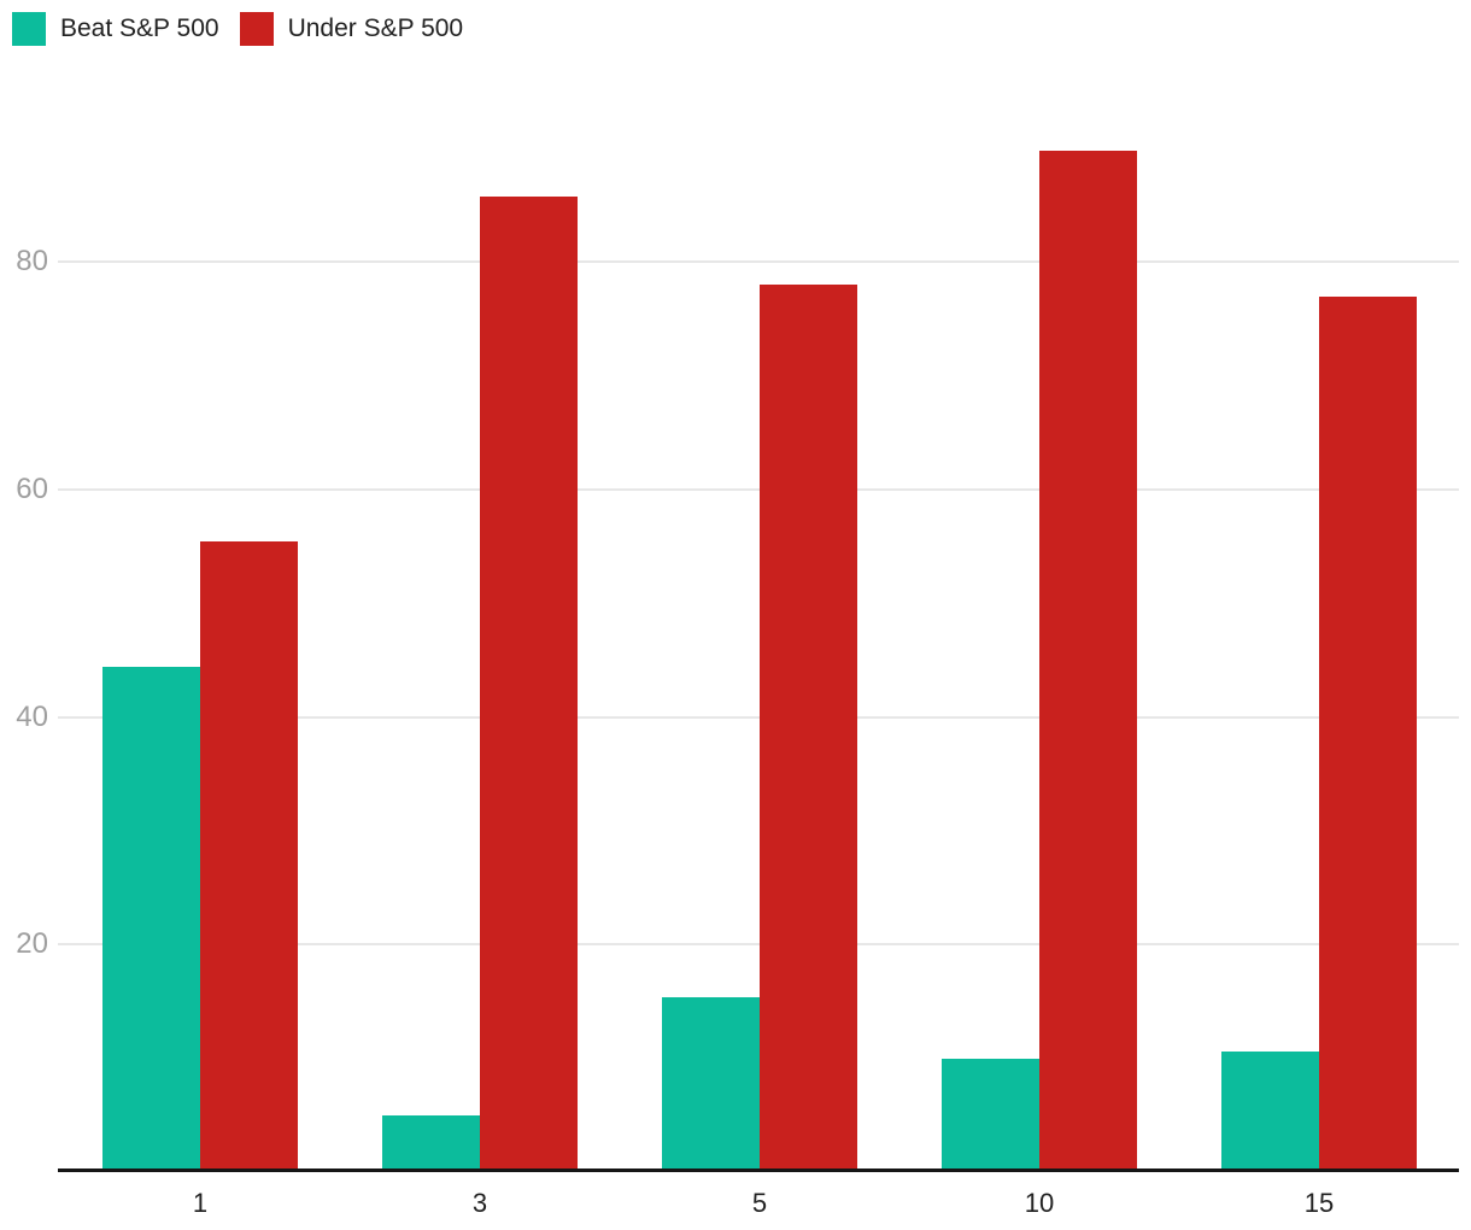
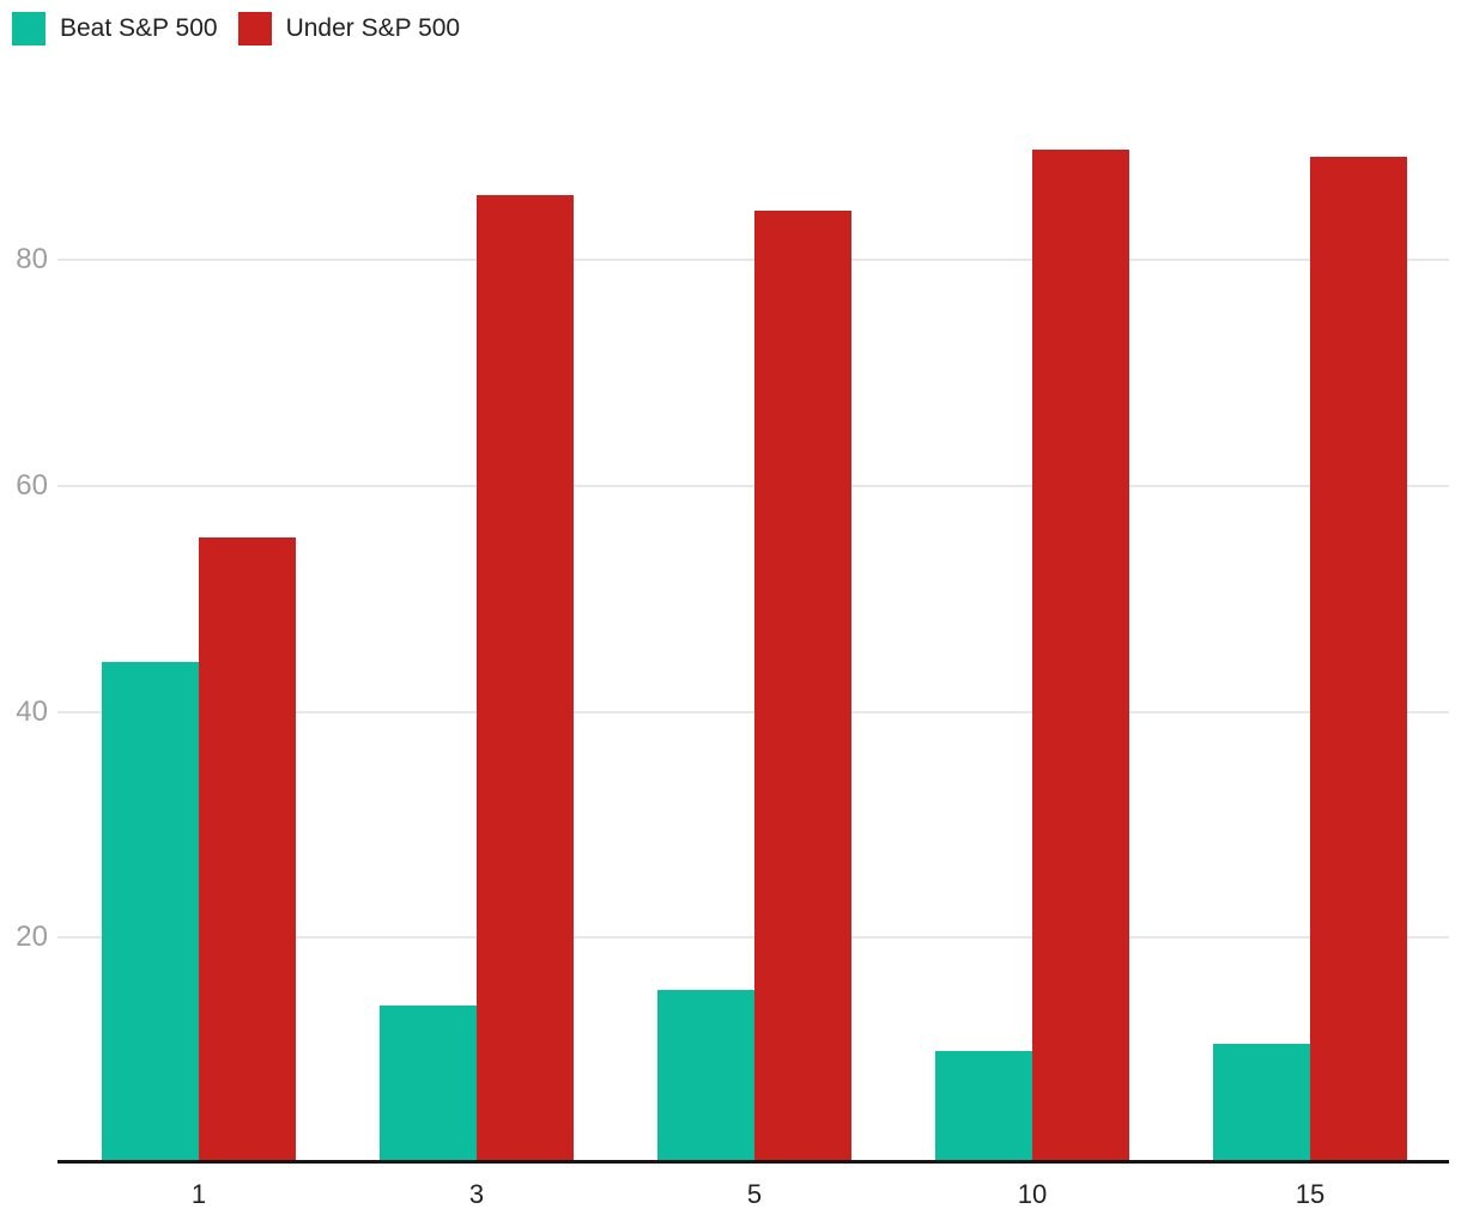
Beat S&P 500/3: 5 -> 14
Under S&P 500/5: 78 -> 84
Under S&P 500/15: 77 -> 89
